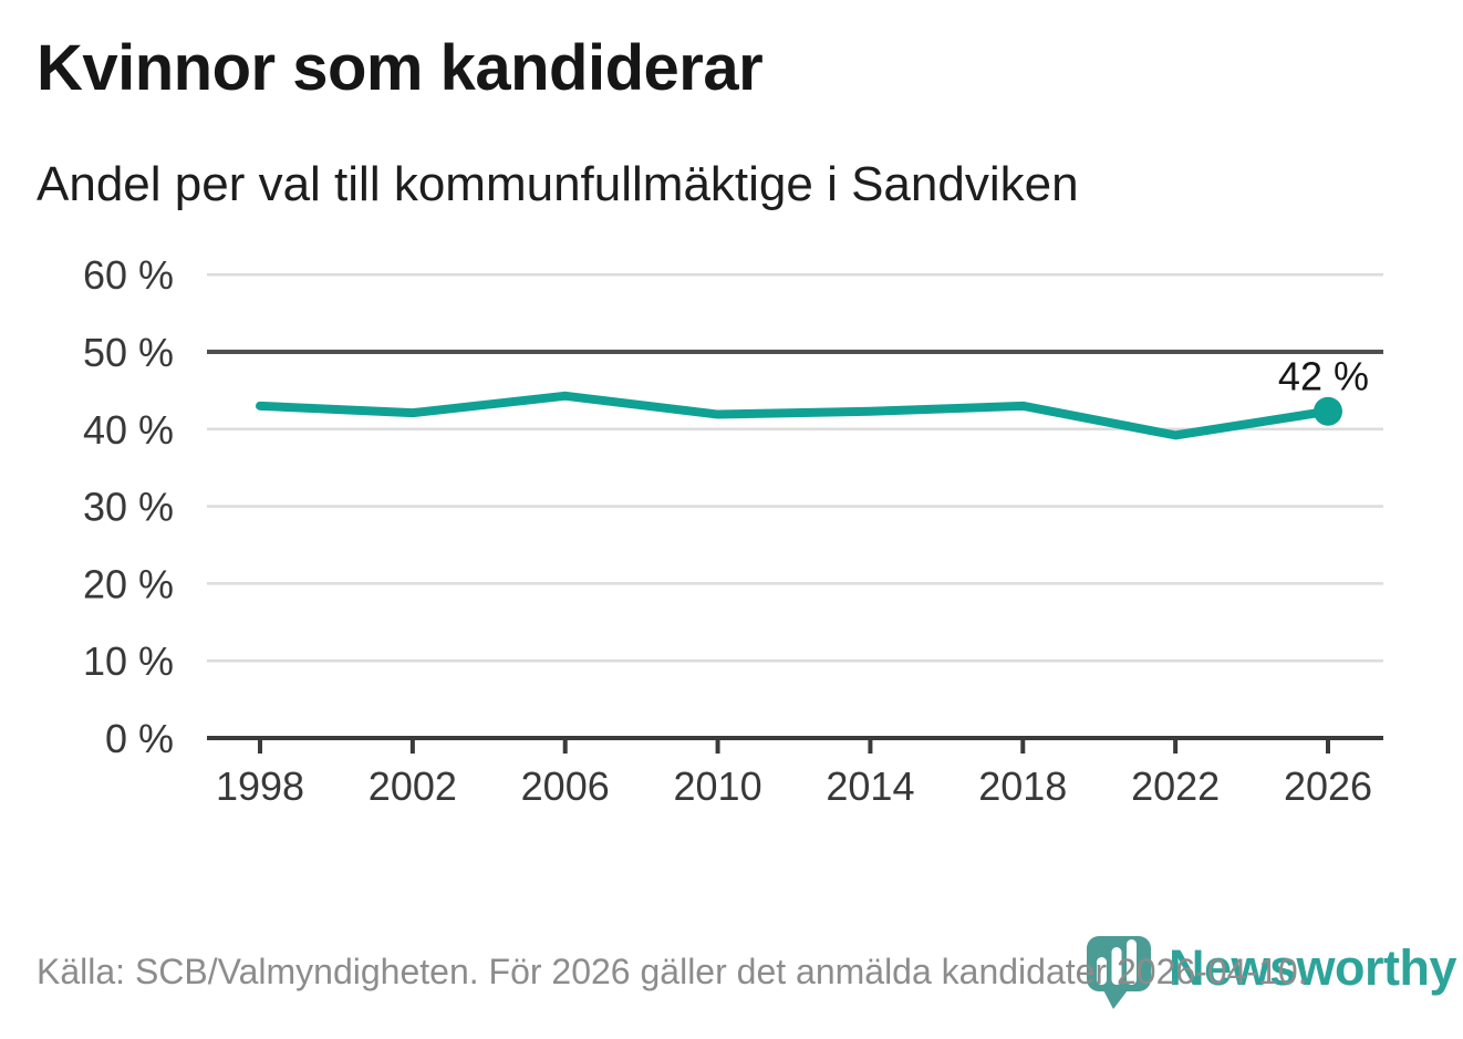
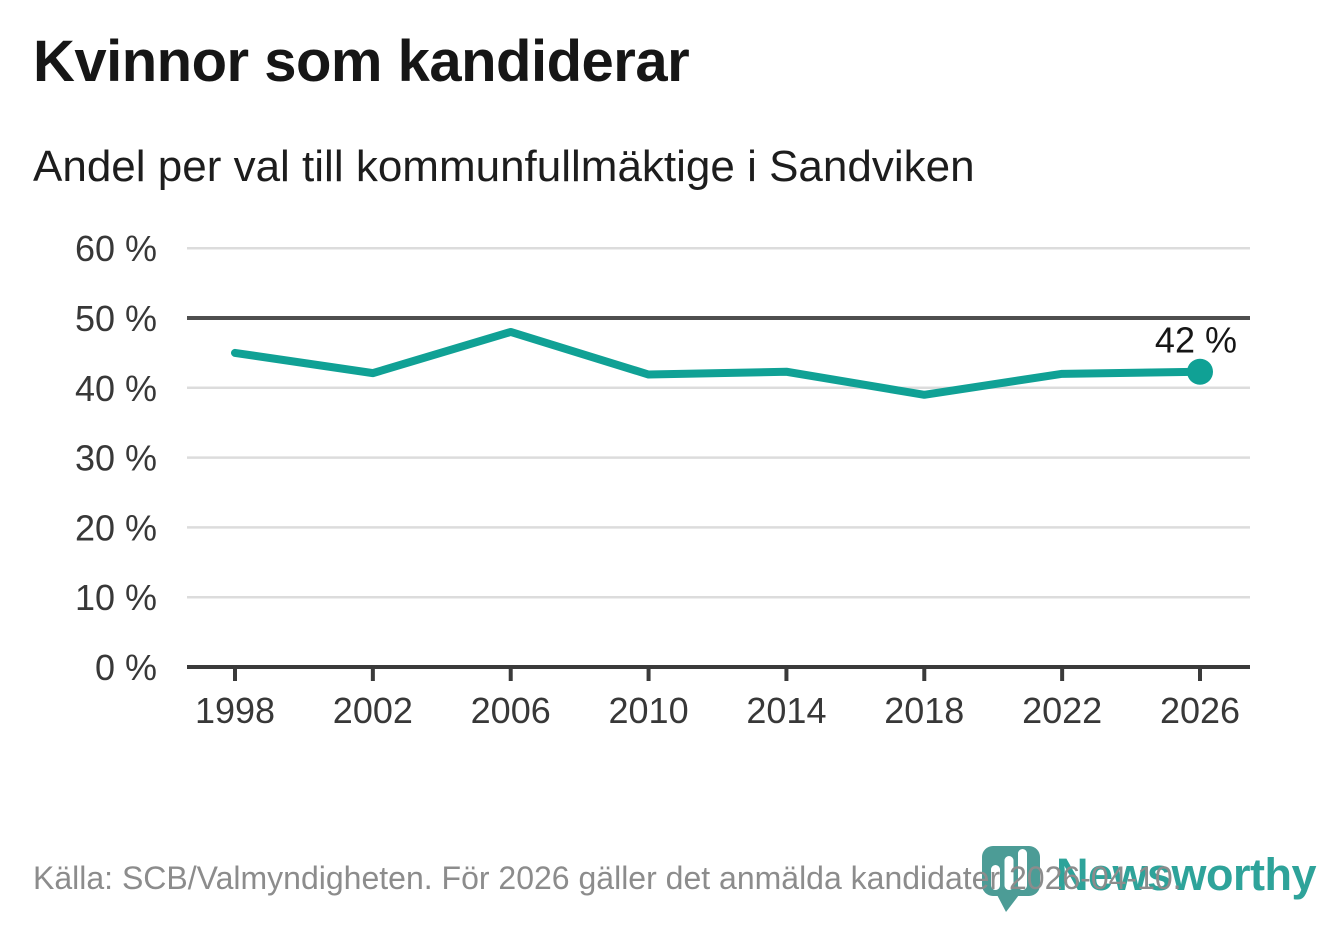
1998: 43% -> 45%
2006: 44% -> 48%
2018: 43% -> 39%
2022: 39% -> 42%
